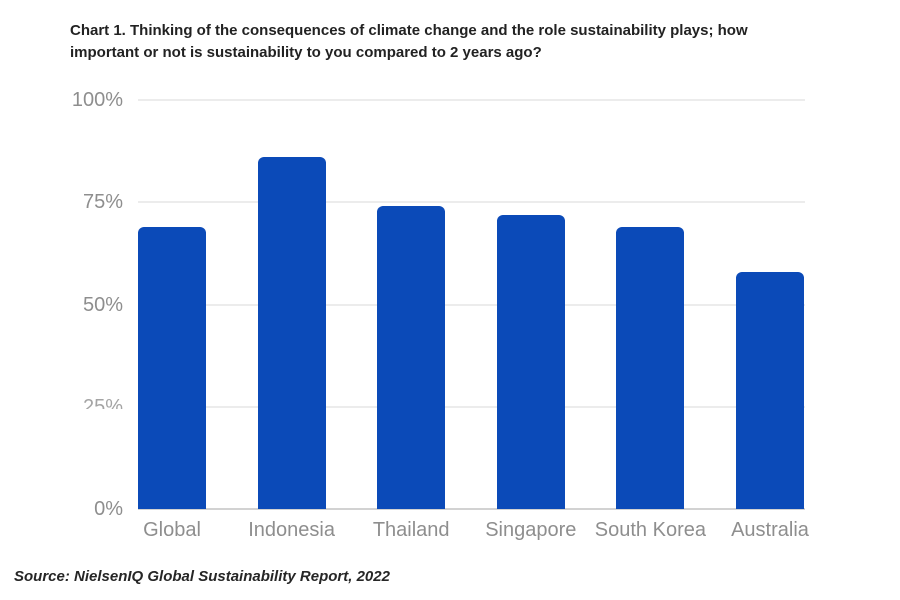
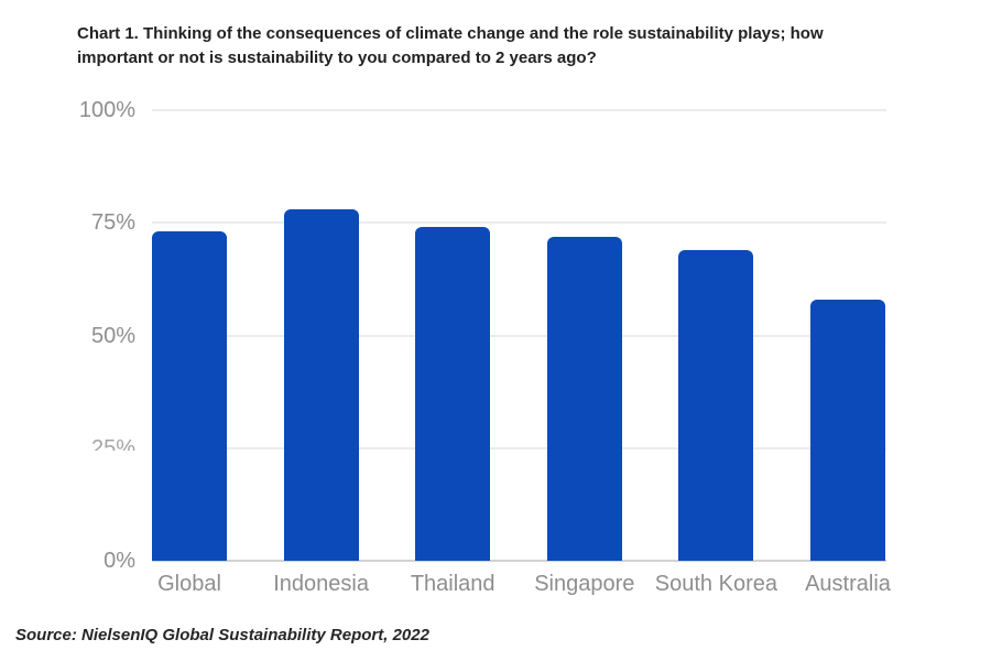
Global: 69% -> 73%
Indonesia: 86% -> 78%
